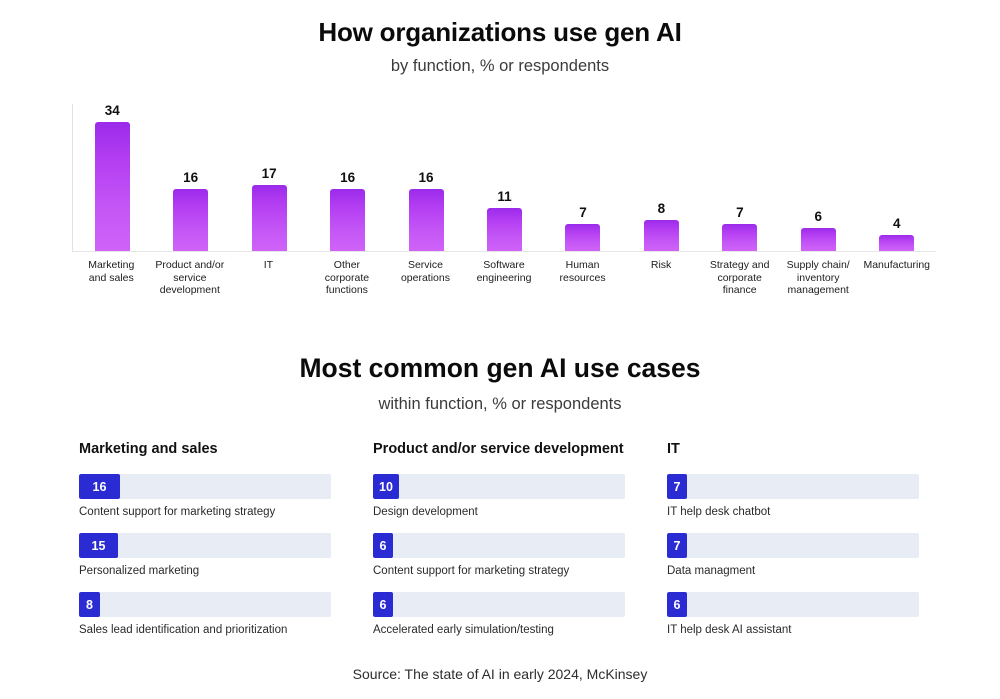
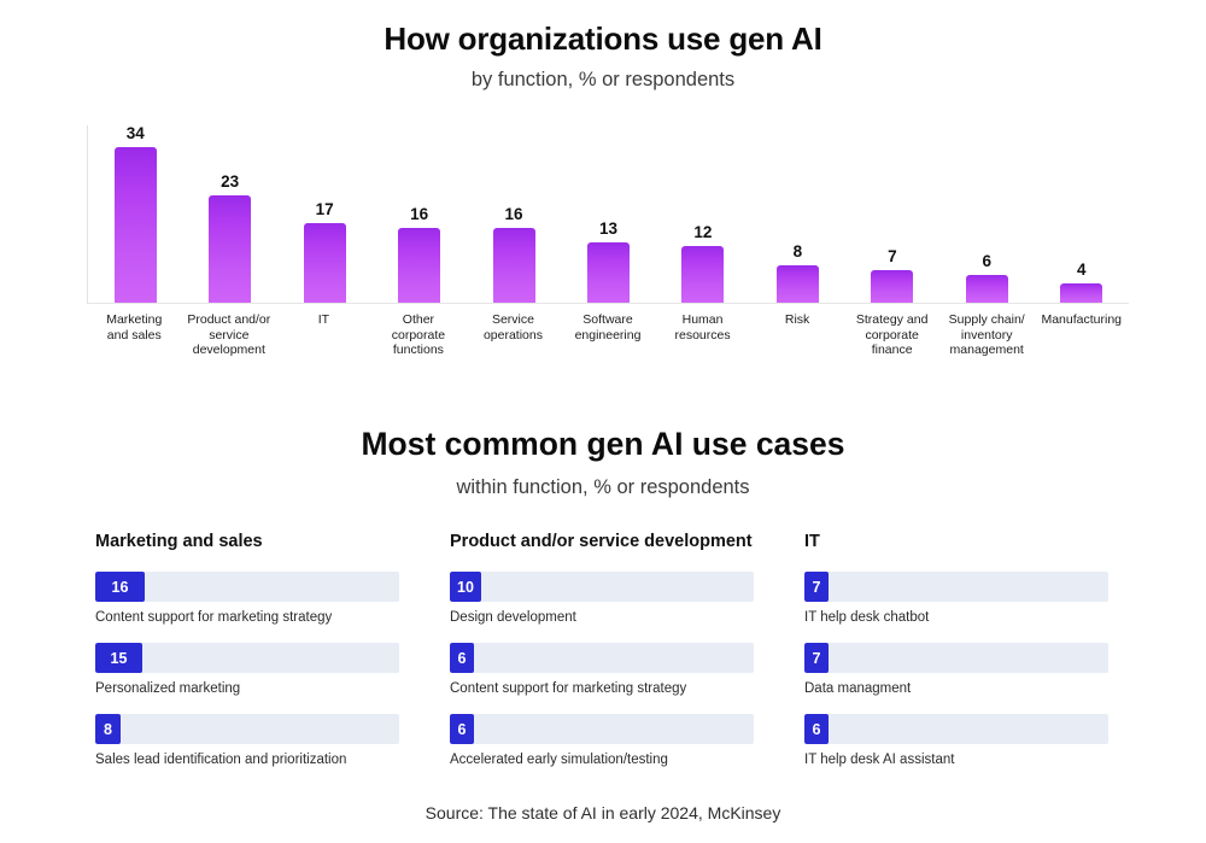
How organizations use gen AI/Product and/or service development: 16 -> 23
How organizations use gen AI/Software engineering: 11 -> 13
How organizations use gen AI/Human resources: 7 -> 12
